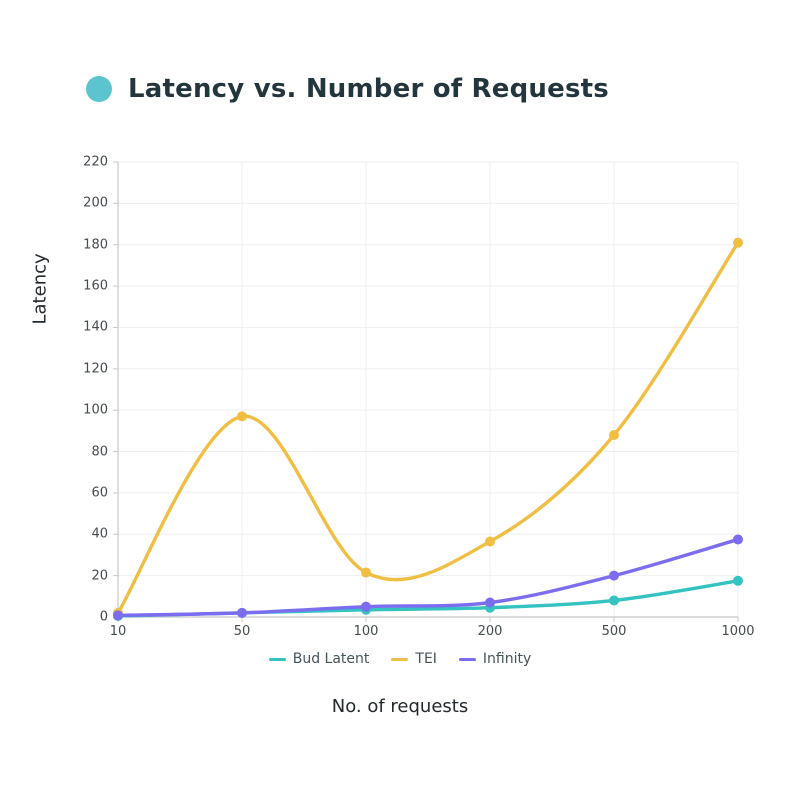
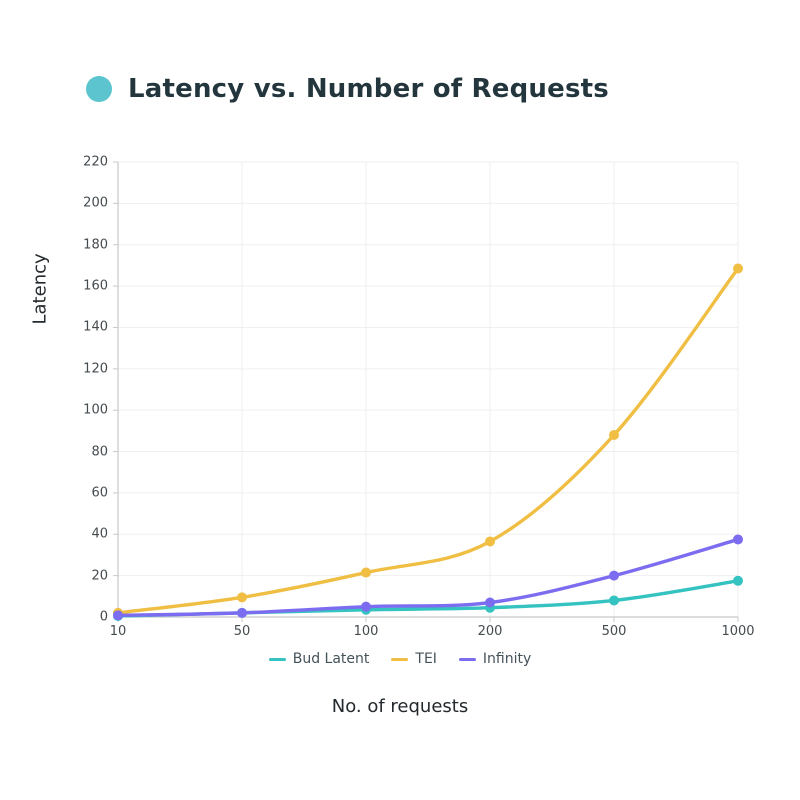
TEI/50: 97 -> 10
TEI/1000: 181 -> 168
